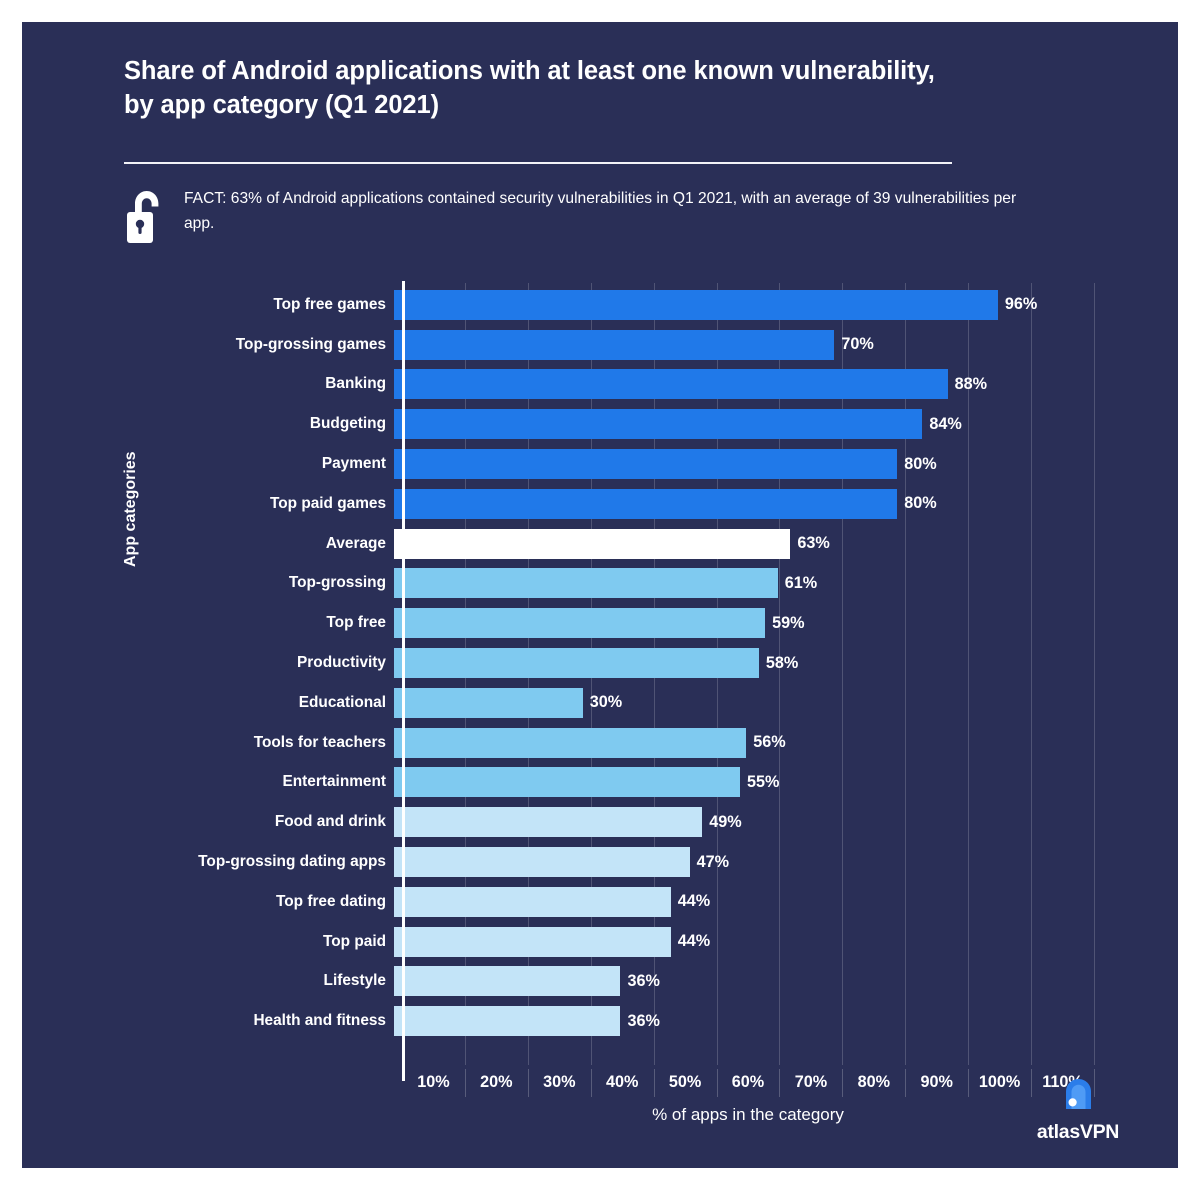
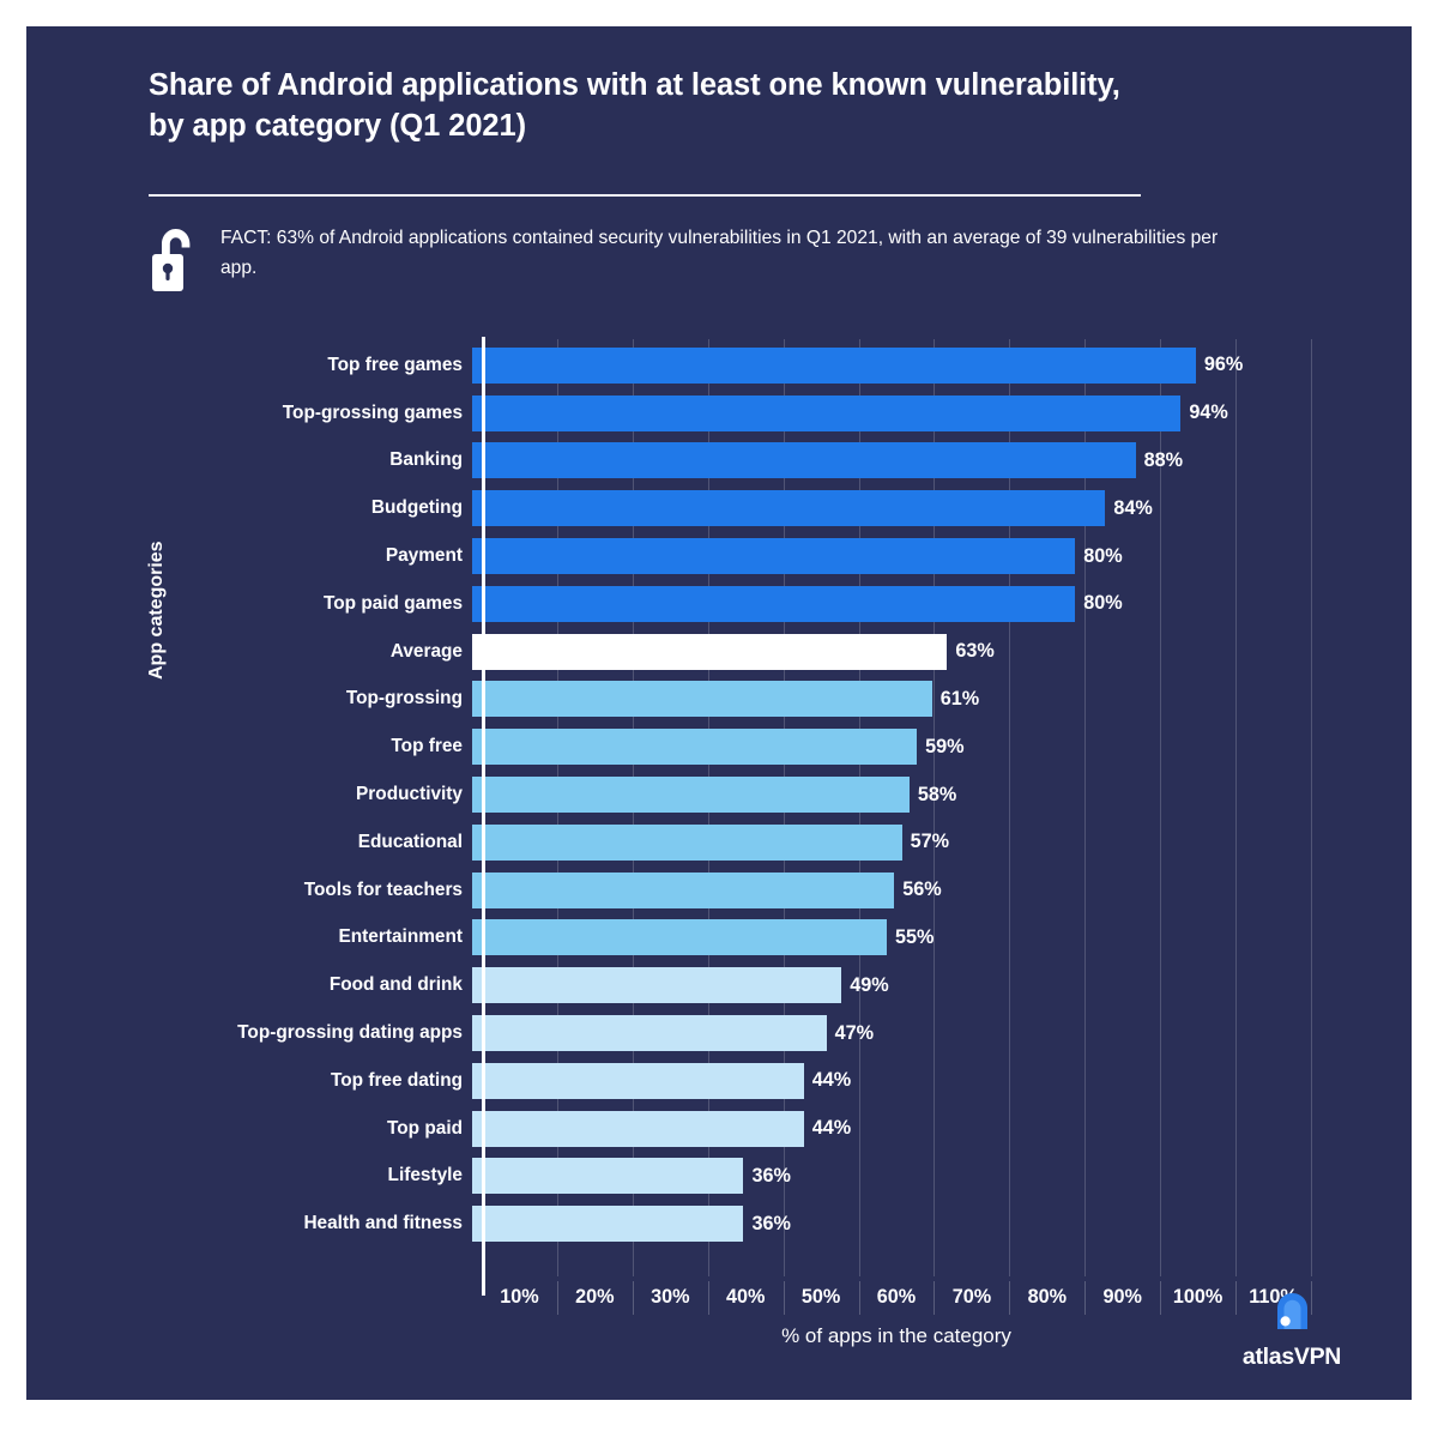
Top-grossing games: 70% -> 94%
Educational: 30% -> 57%
